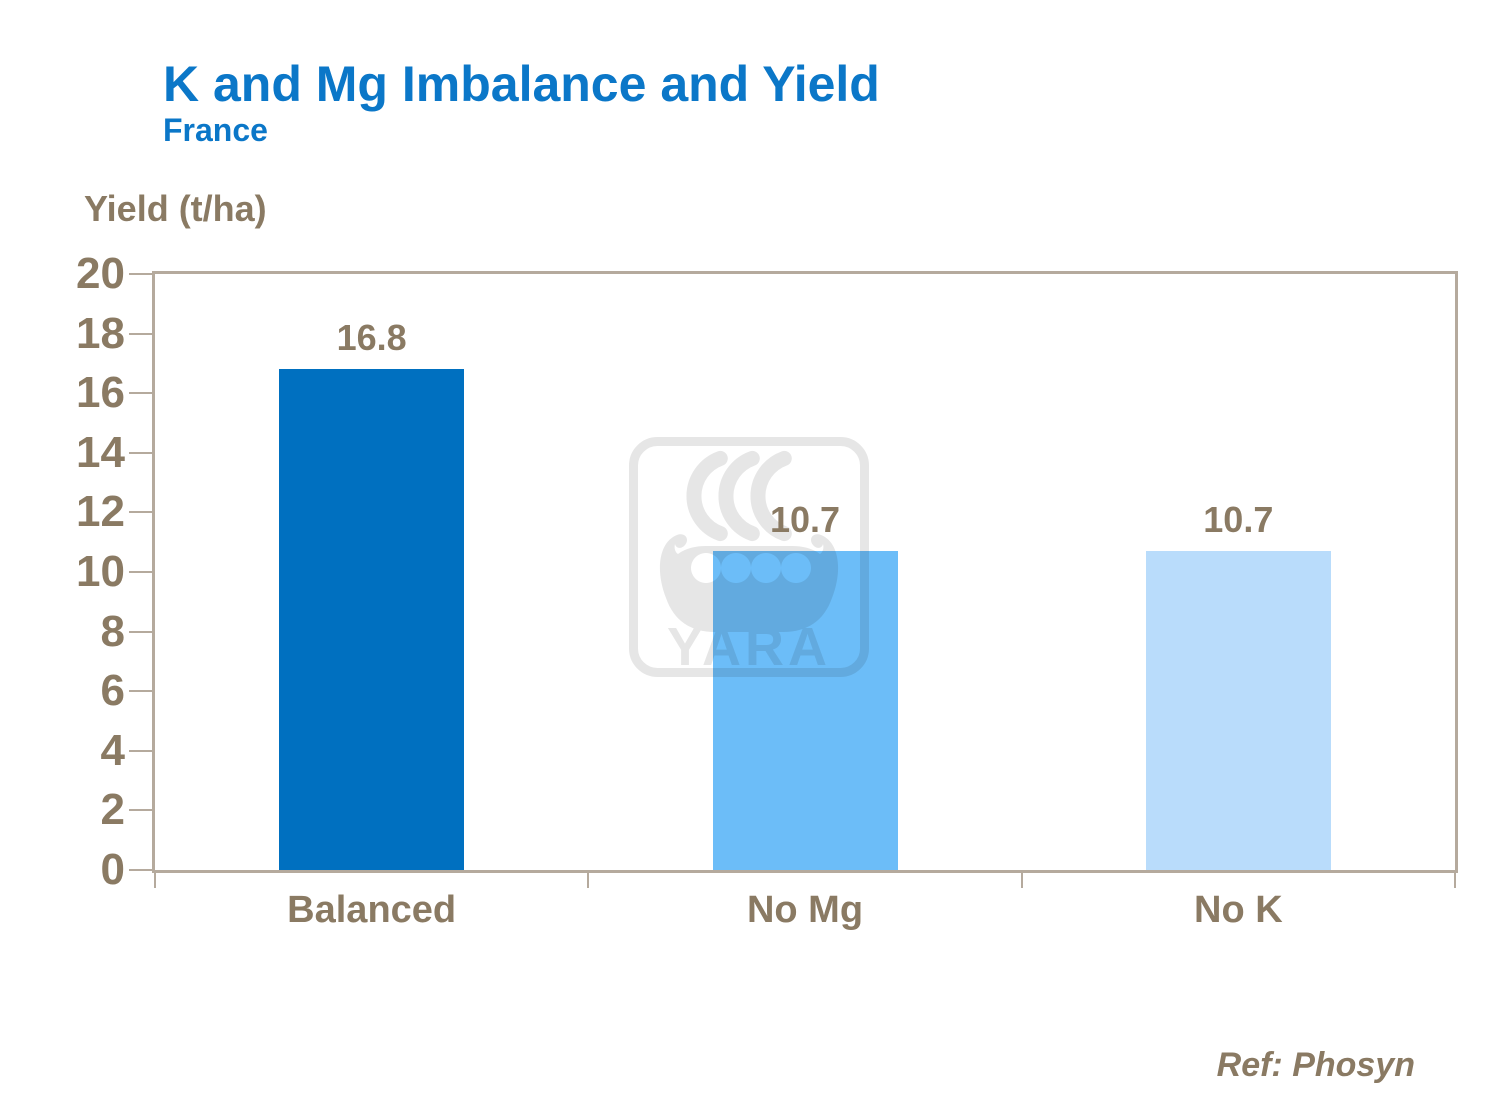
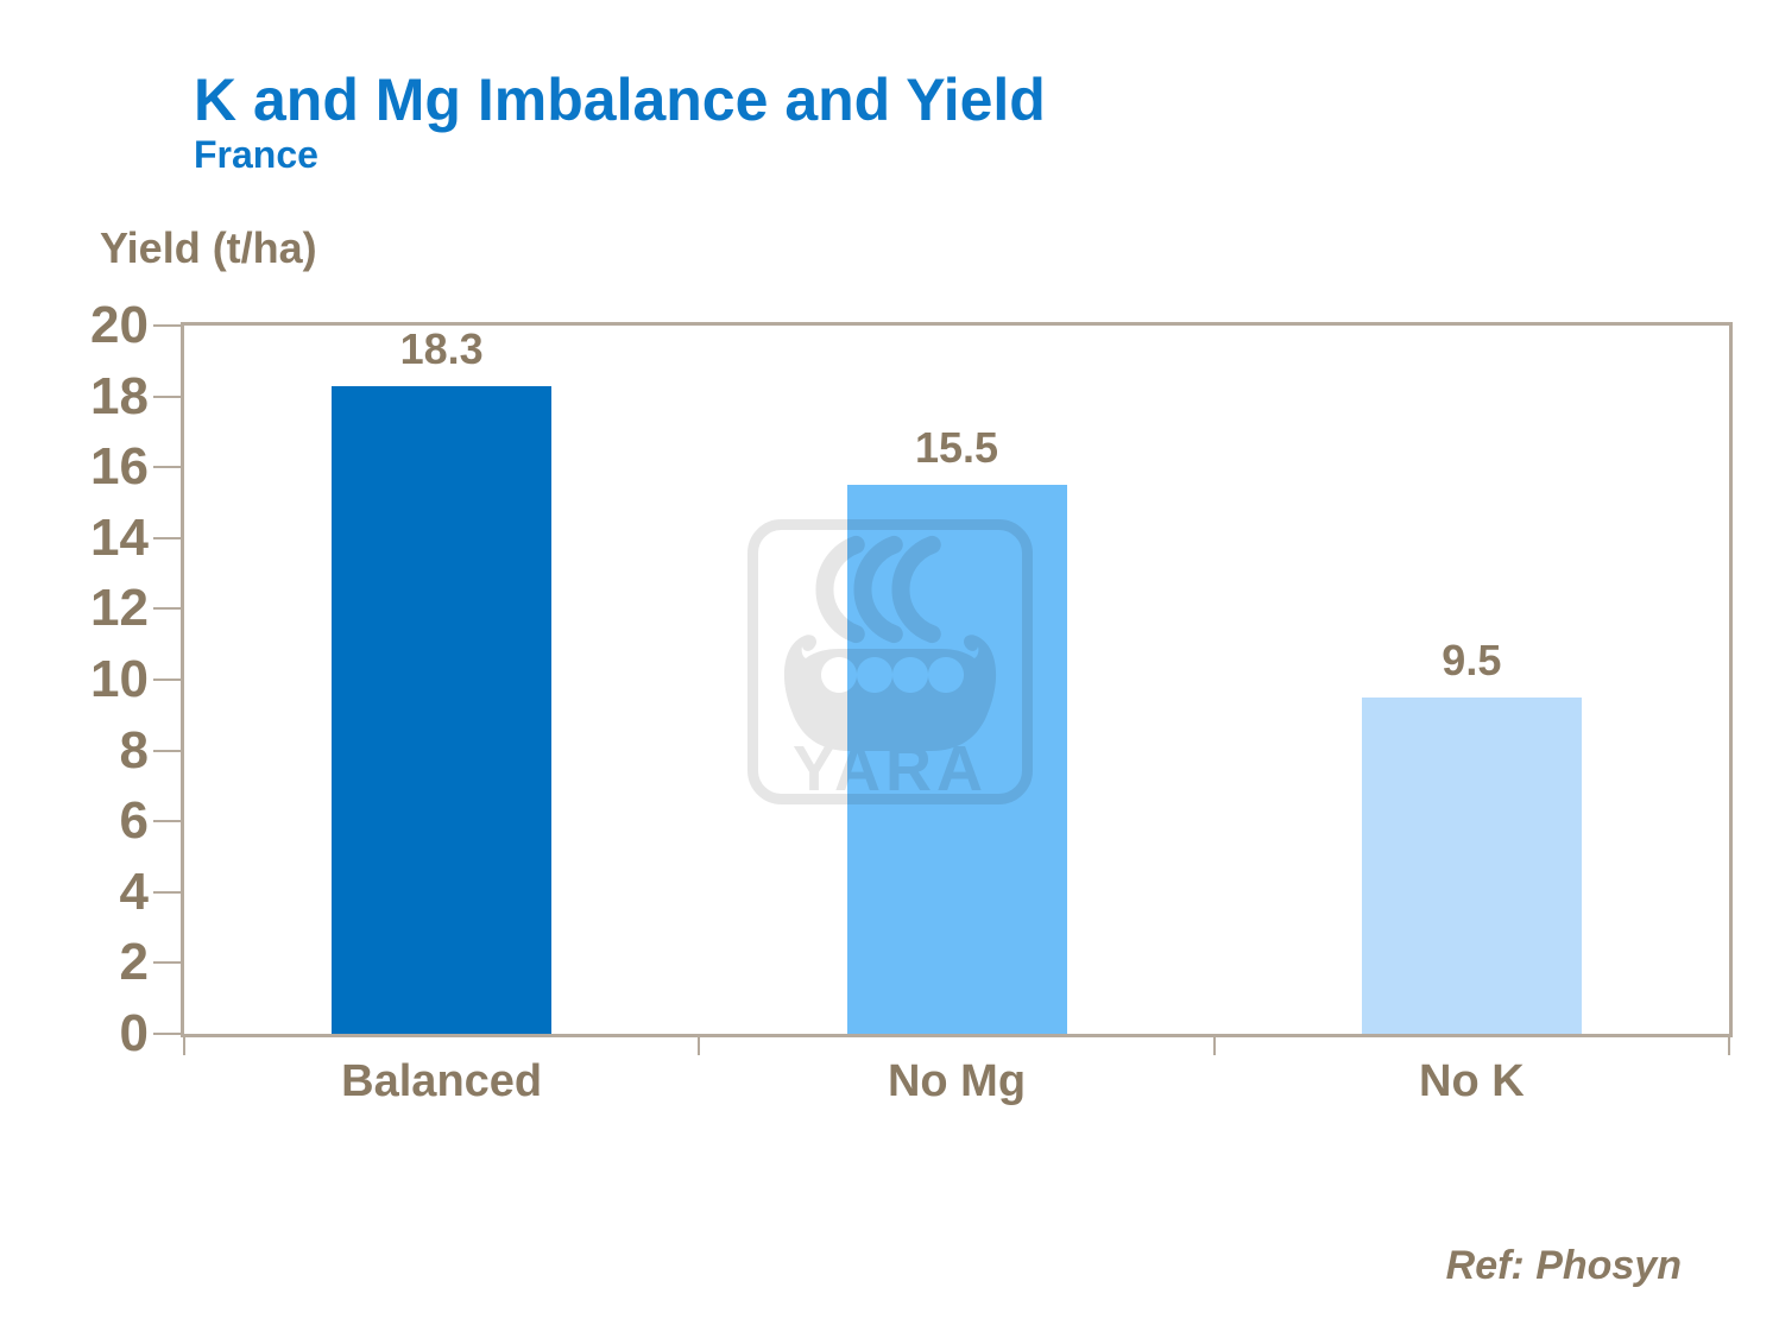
Balanced: 16.8 -> 18.3
No Mg: 10.7 -> 15.5
No K: 10.7 -> 9.5
